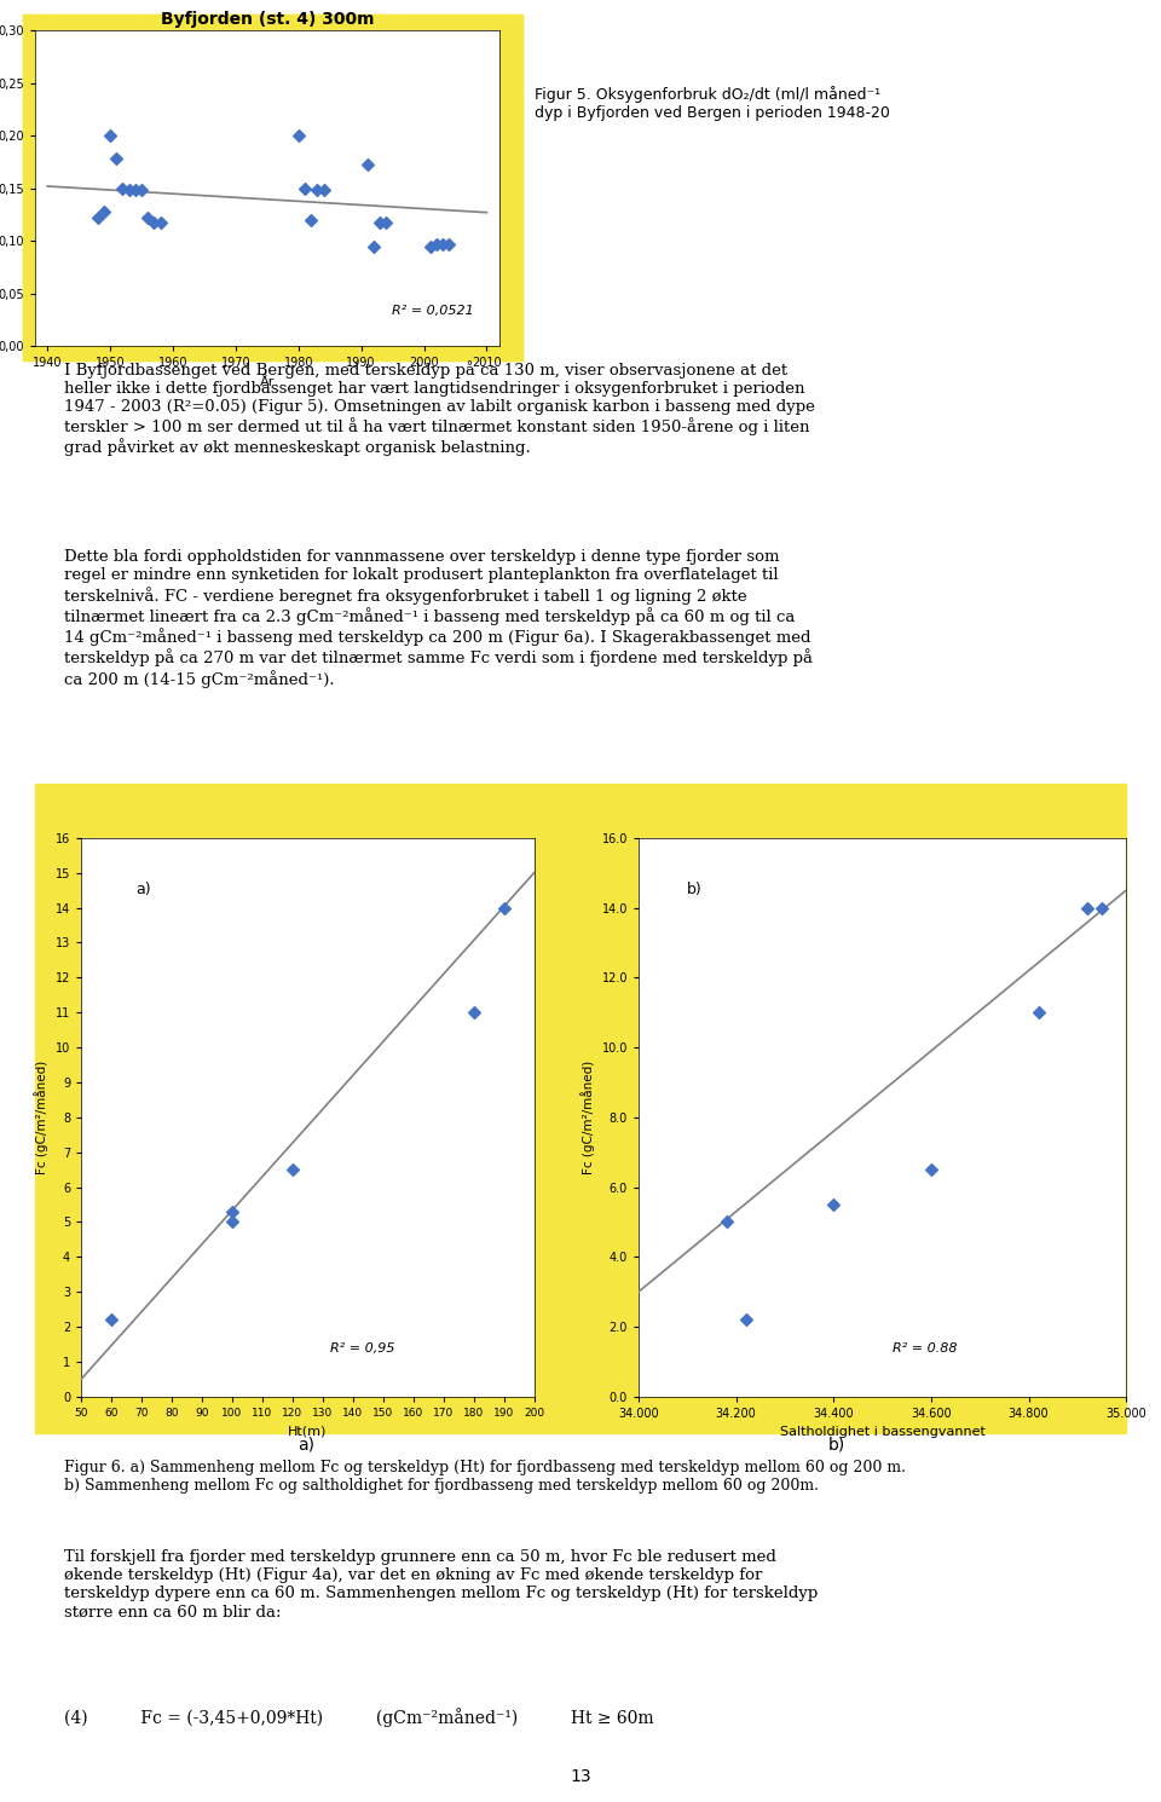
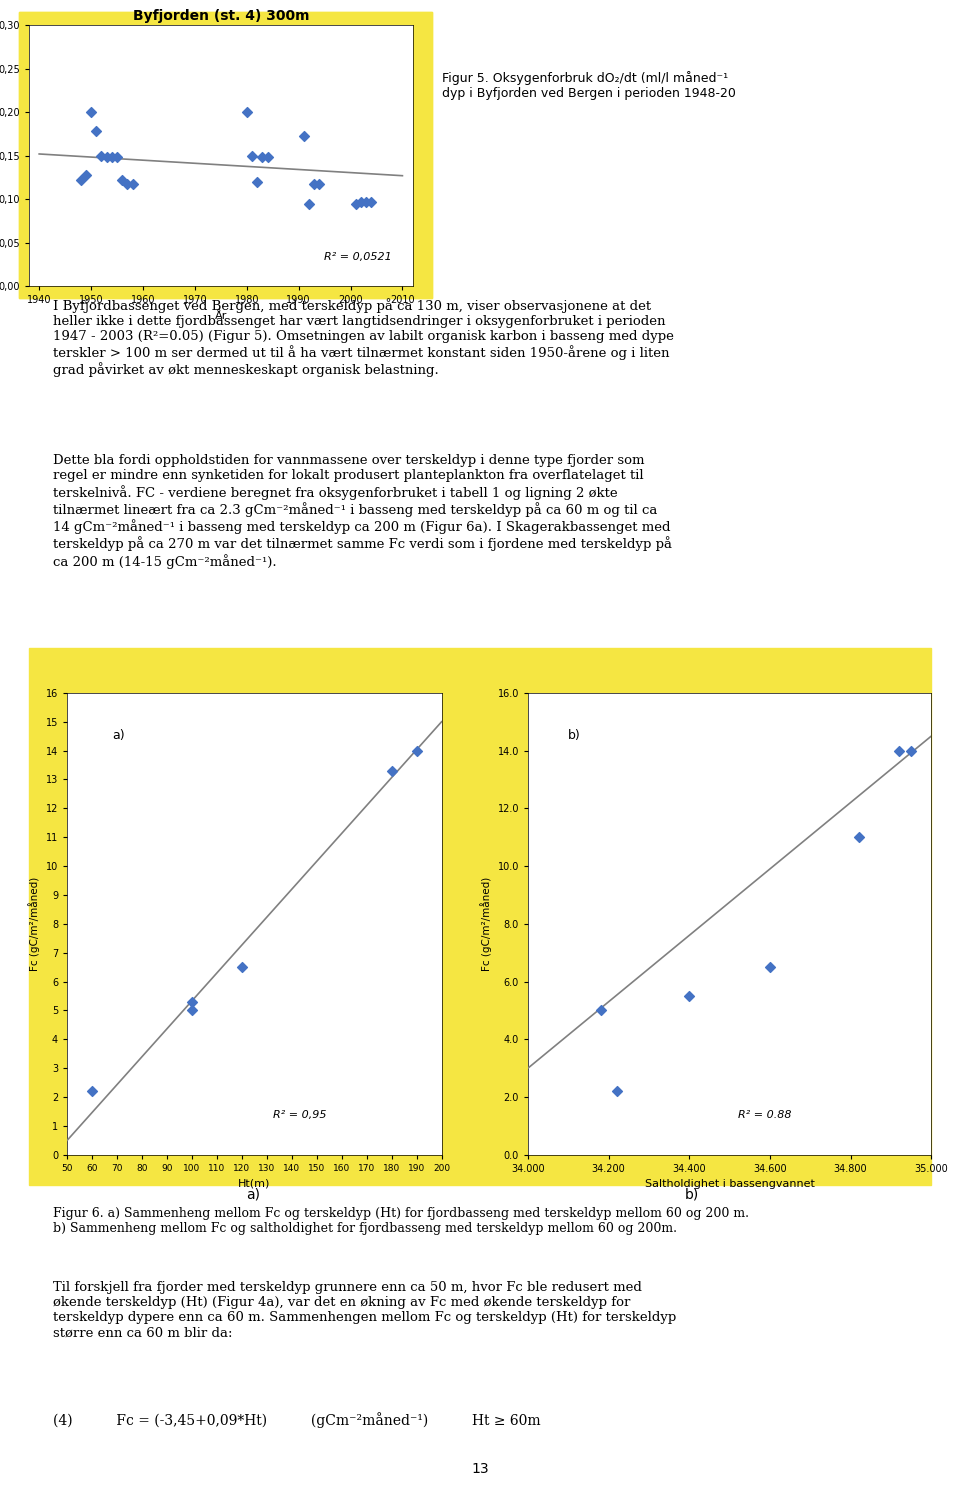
180: 11.0 -> 13.3
